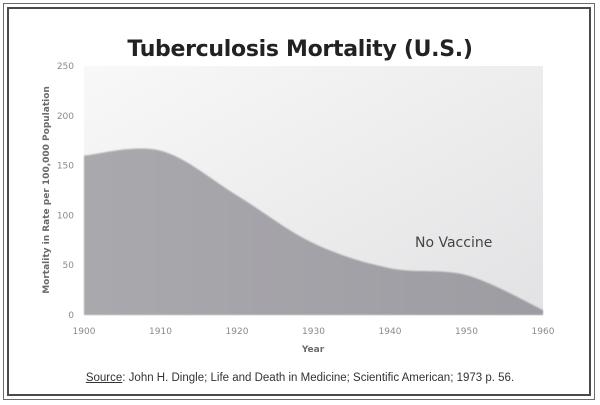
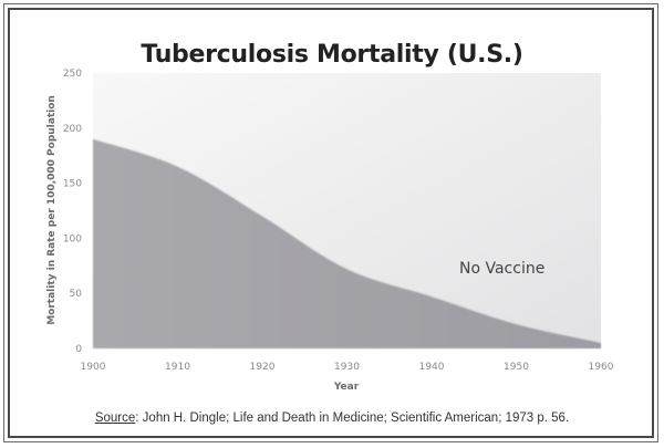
1900: 160 -> 190
1950: 40 -> 20
